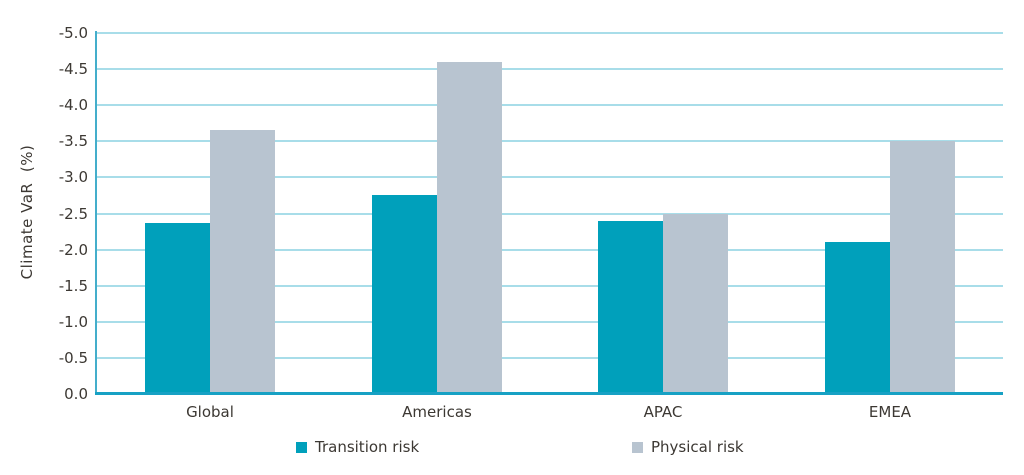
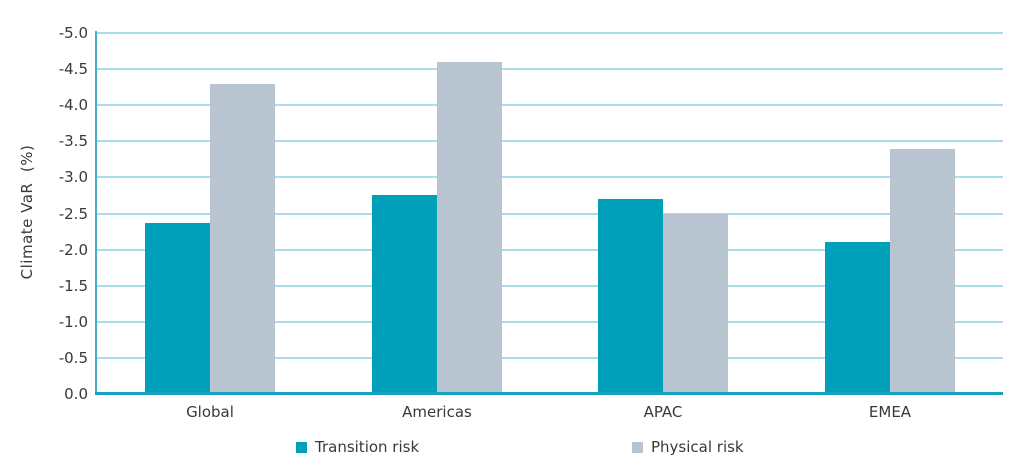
Physical risk/Global: -3.6 -> -4.3
Transition risk/APAC: -2.4 -> -2.7
Physical risk/EMEA: -3.5 -> -3.4
